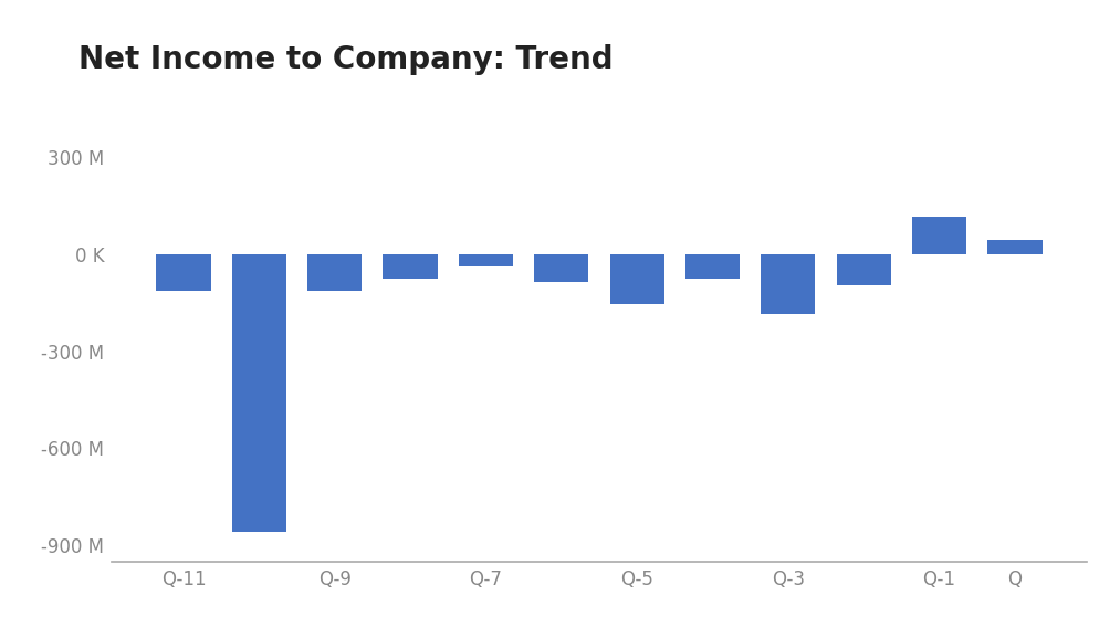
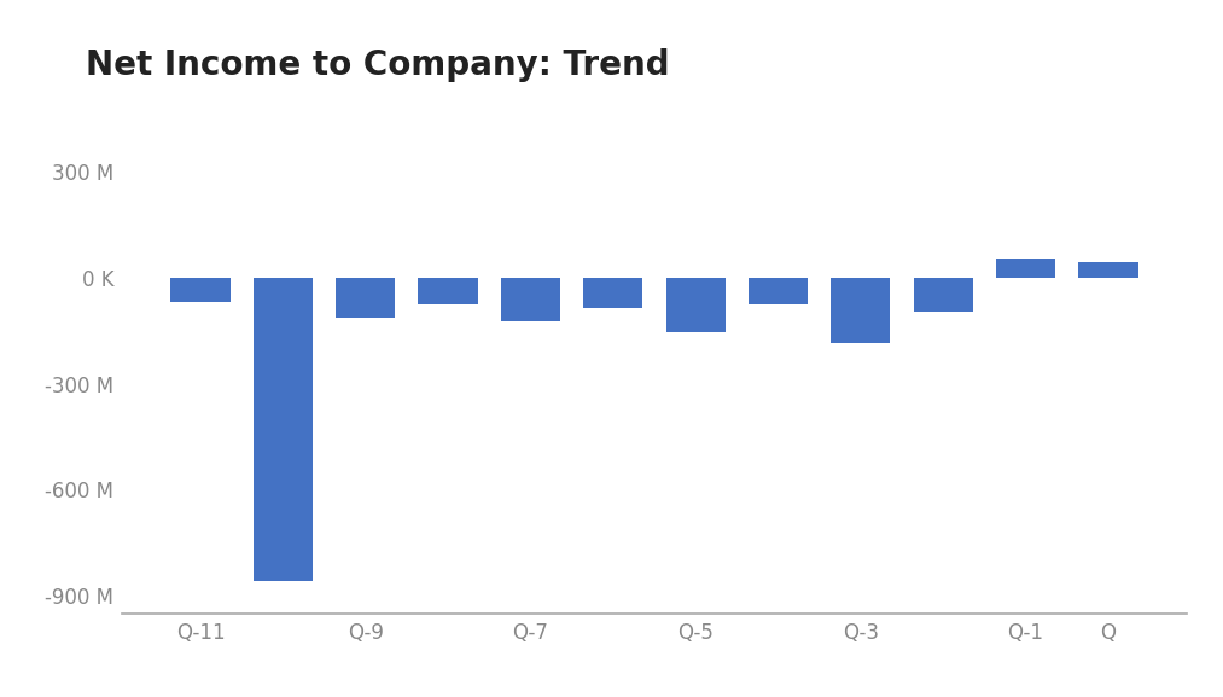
Q-11: -115 M -> -70 M
Q-7: -40 M -> -125 M
Q-1: 115 M -> 55 M
